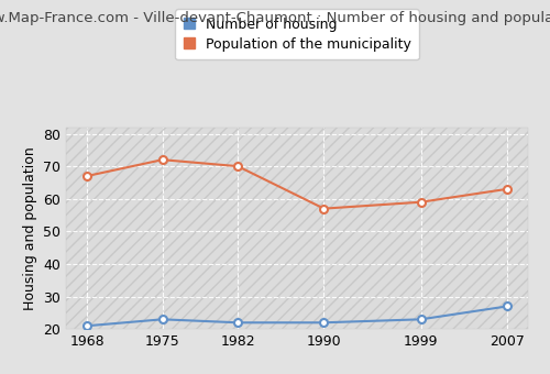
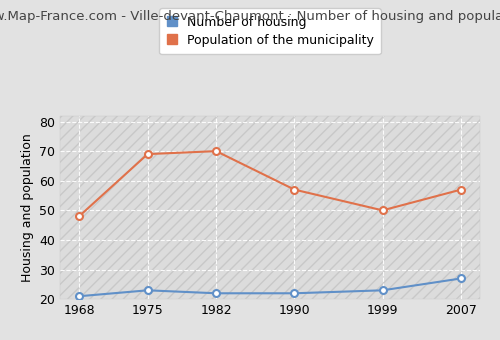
Population of the municipality/1968: 67 -> 48
Population of the municipality/1975: 72 -> 69
Population of the municipality/1999: 59 -> 50
Population of the municipality/2007: 63 -> 57
